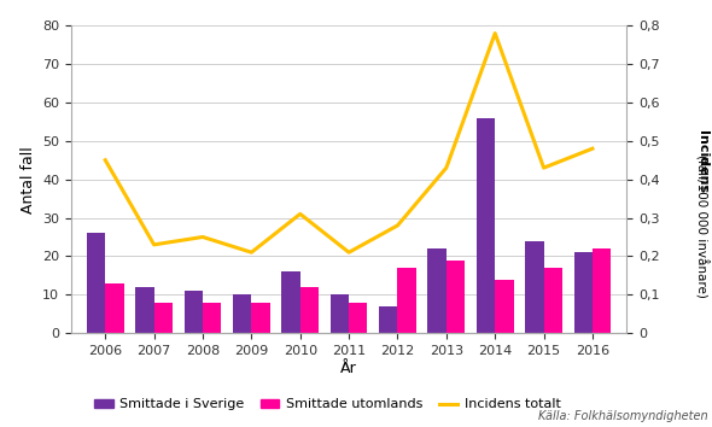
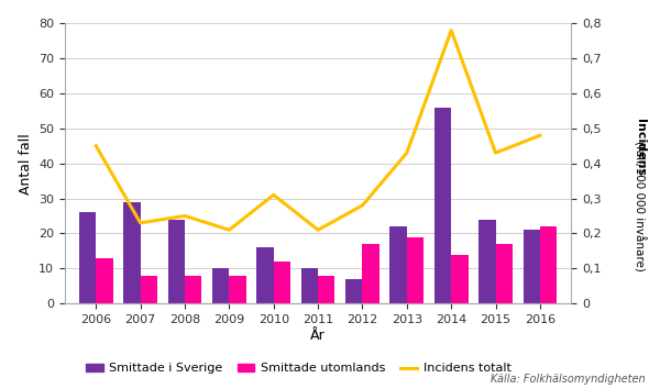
Smittade i Sverige/2007: 12 -> 29
Smittade i Sverige/2008: 11 -> 24
